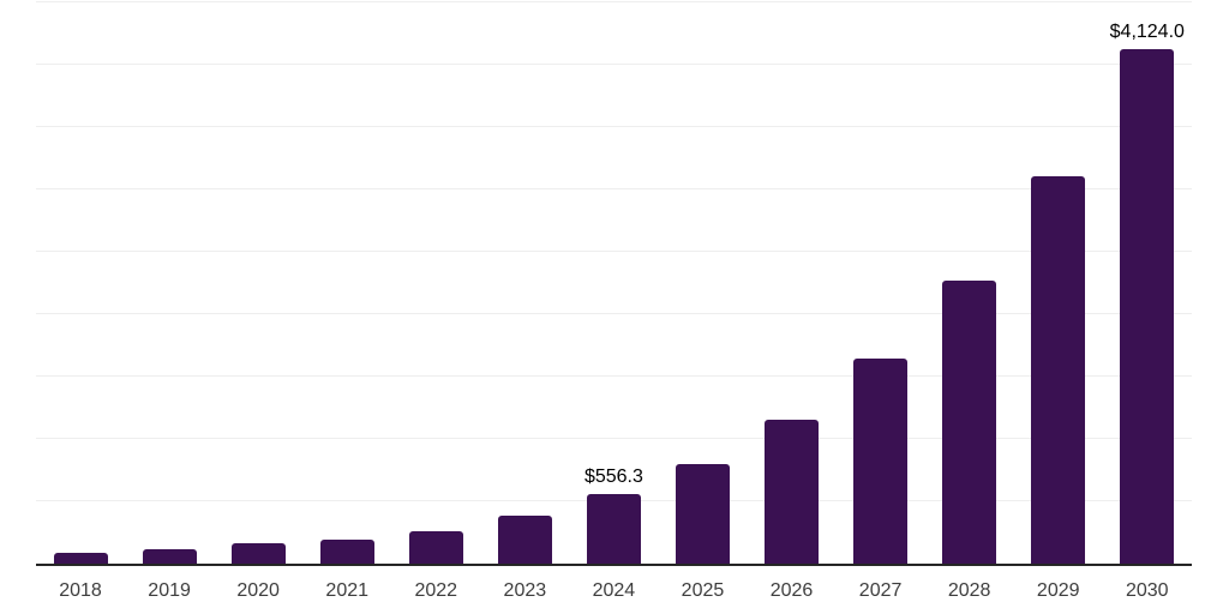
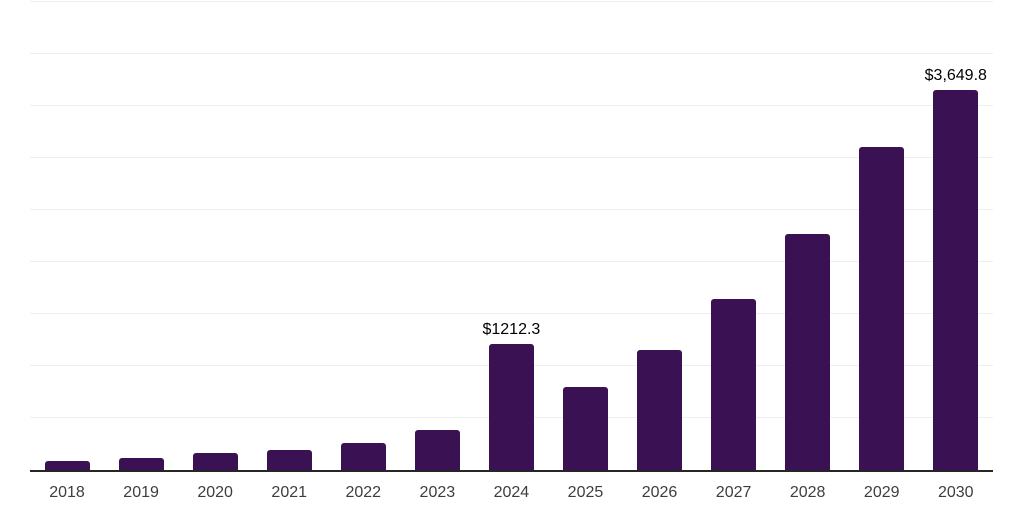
2024: $556.3 -> $1212.3
2030: $4,124.0 -> $3,649.8
